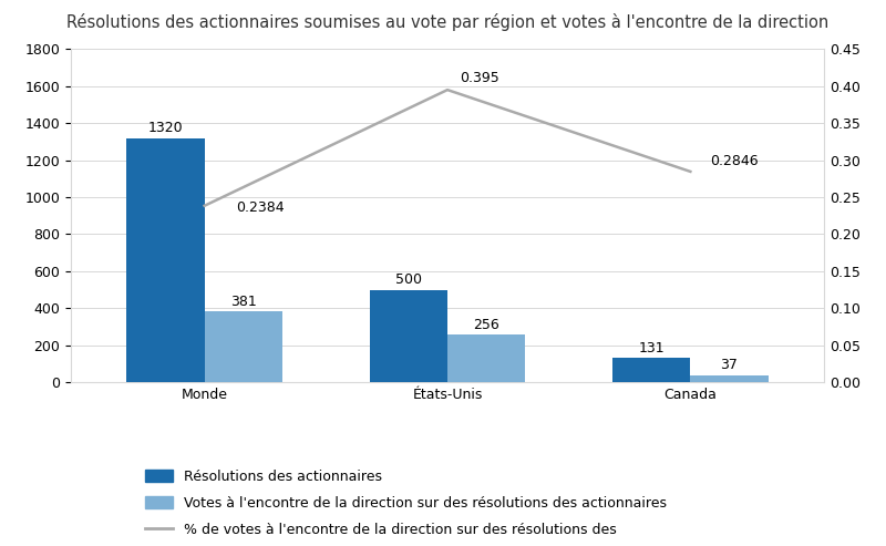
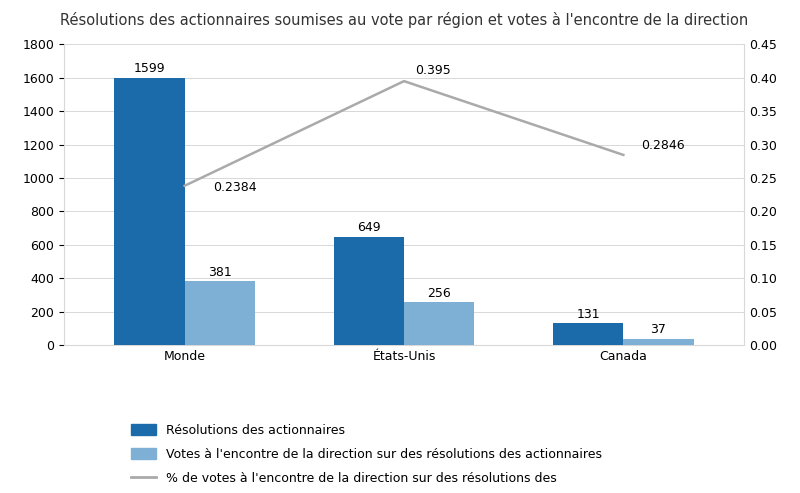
Résolutions des actionnaires/Monde: 1320 -> 1599
Résolutions des actionnaires/États-Unis: 500 -> 649
